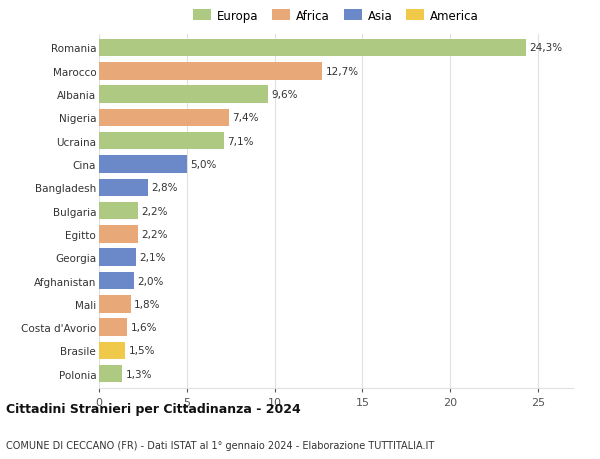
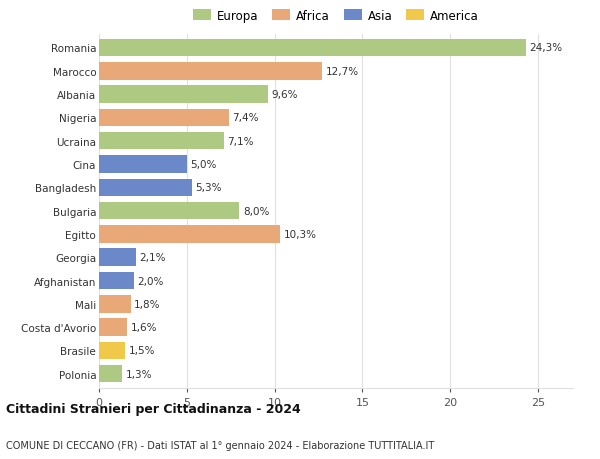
Bangladesh: 2,8% -> 5,3%
Bulgaria: 2,2% -> 8,0%
Egitto: 2,2% -> 10,3%
